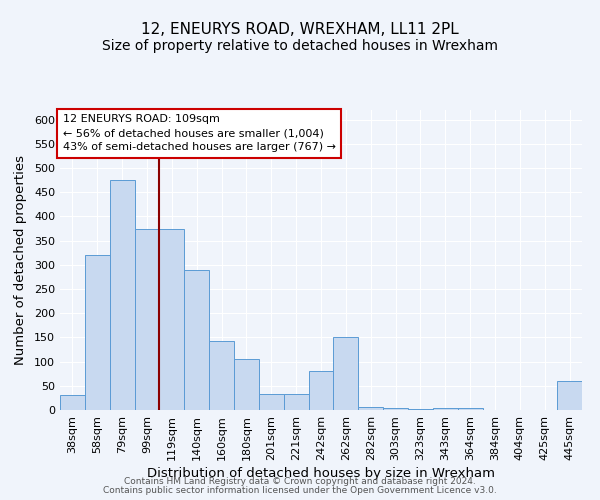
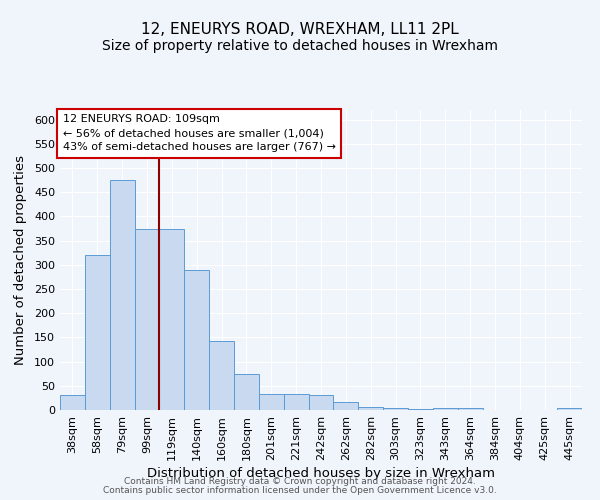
180sqm: 105 -> 75
242sqm: 80 -> 30
262sqm: 150 -> 16
445sqm: 60 -> 5
